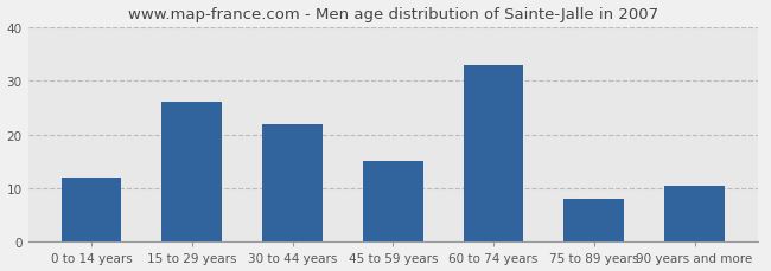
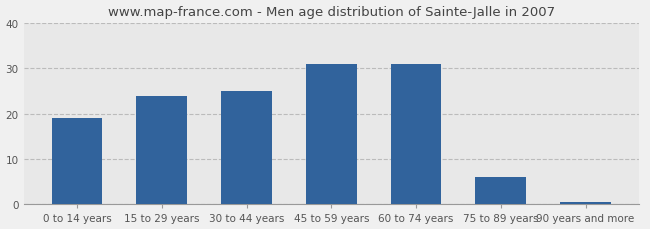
0 to 14 years: 12.0 -> 19.0
15 to 29 years: 26.0 -> 24.0
30 to 44 years: 22.0 -> 25.0
45 to 59 years: 15.0 -> 31.0
60 to 74 years: 33.0 -> 31.0
75 to 89 years: 8.0 -> 6.0
90 years and more: 10.5 -> 0.5
